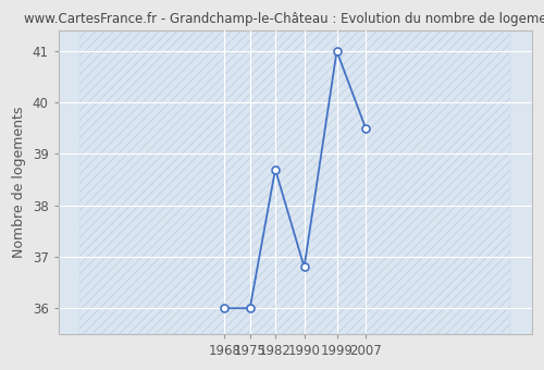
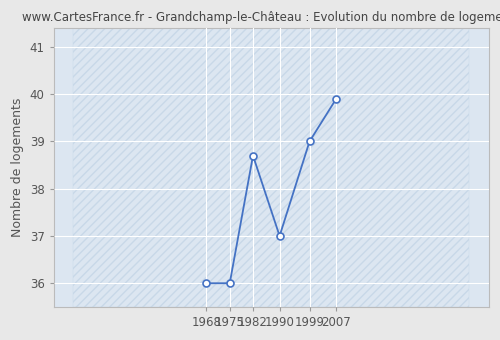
1990: 36.8 -> 37.0
1999: 41.0 -> 39.0
2007: 39.5 -> 39.9
